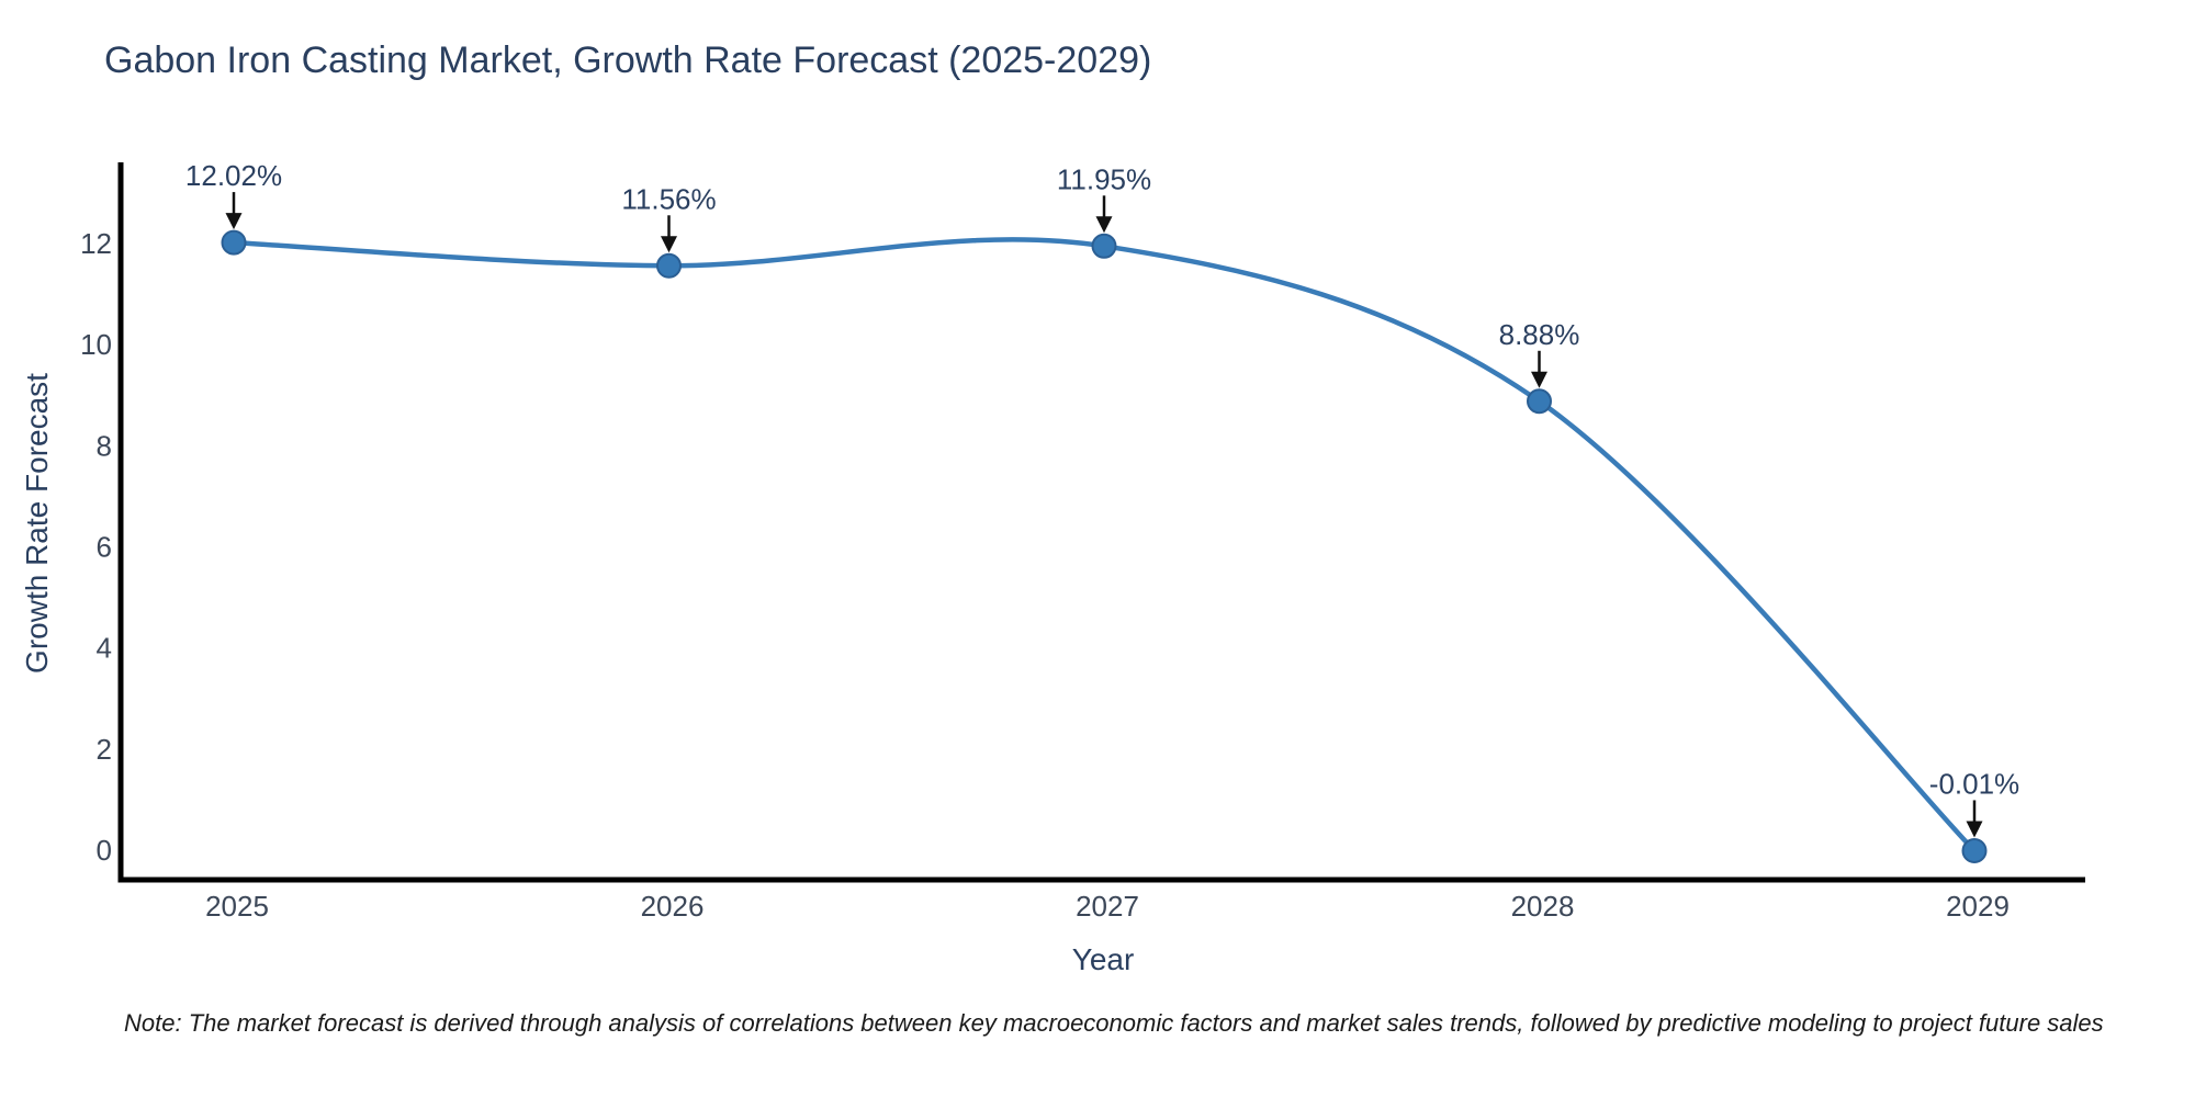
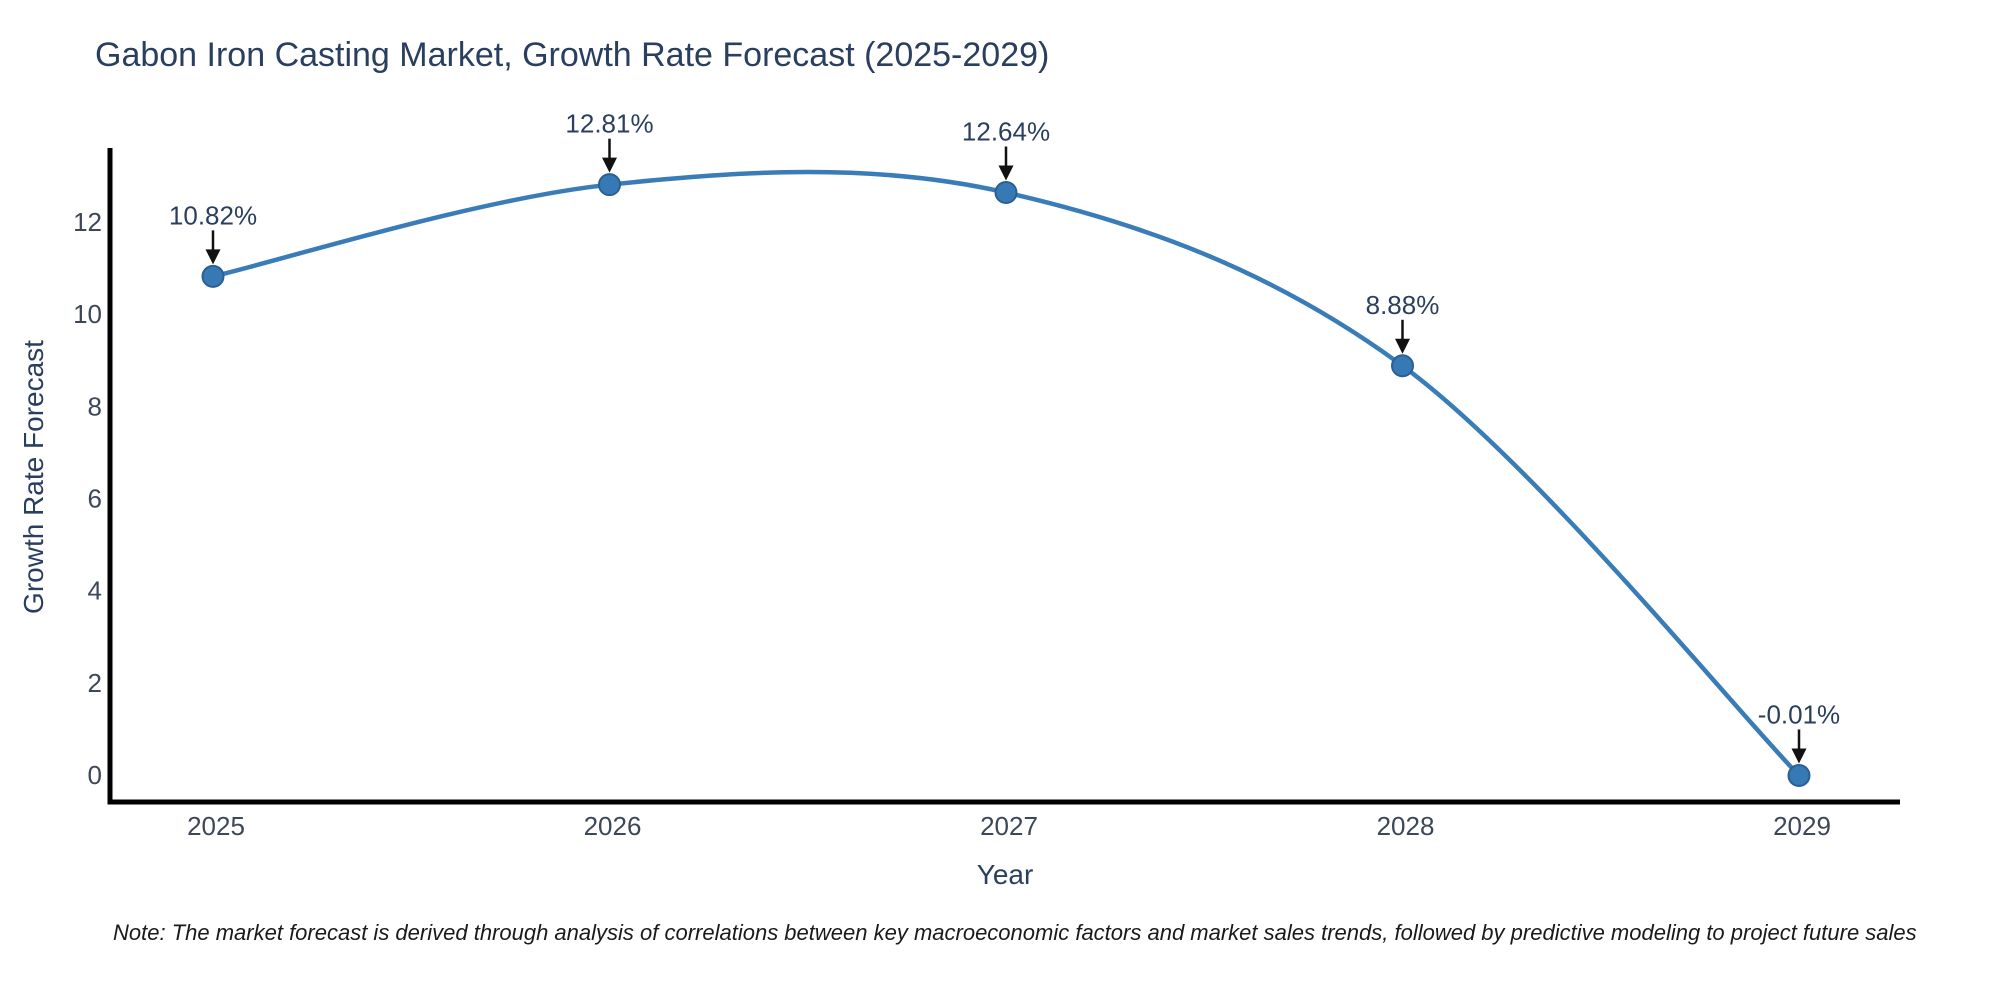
2025: 12.02% -> 10.82%
2026: 11.56% -> 12.81%
2027: 11.95% -> 12.64%
